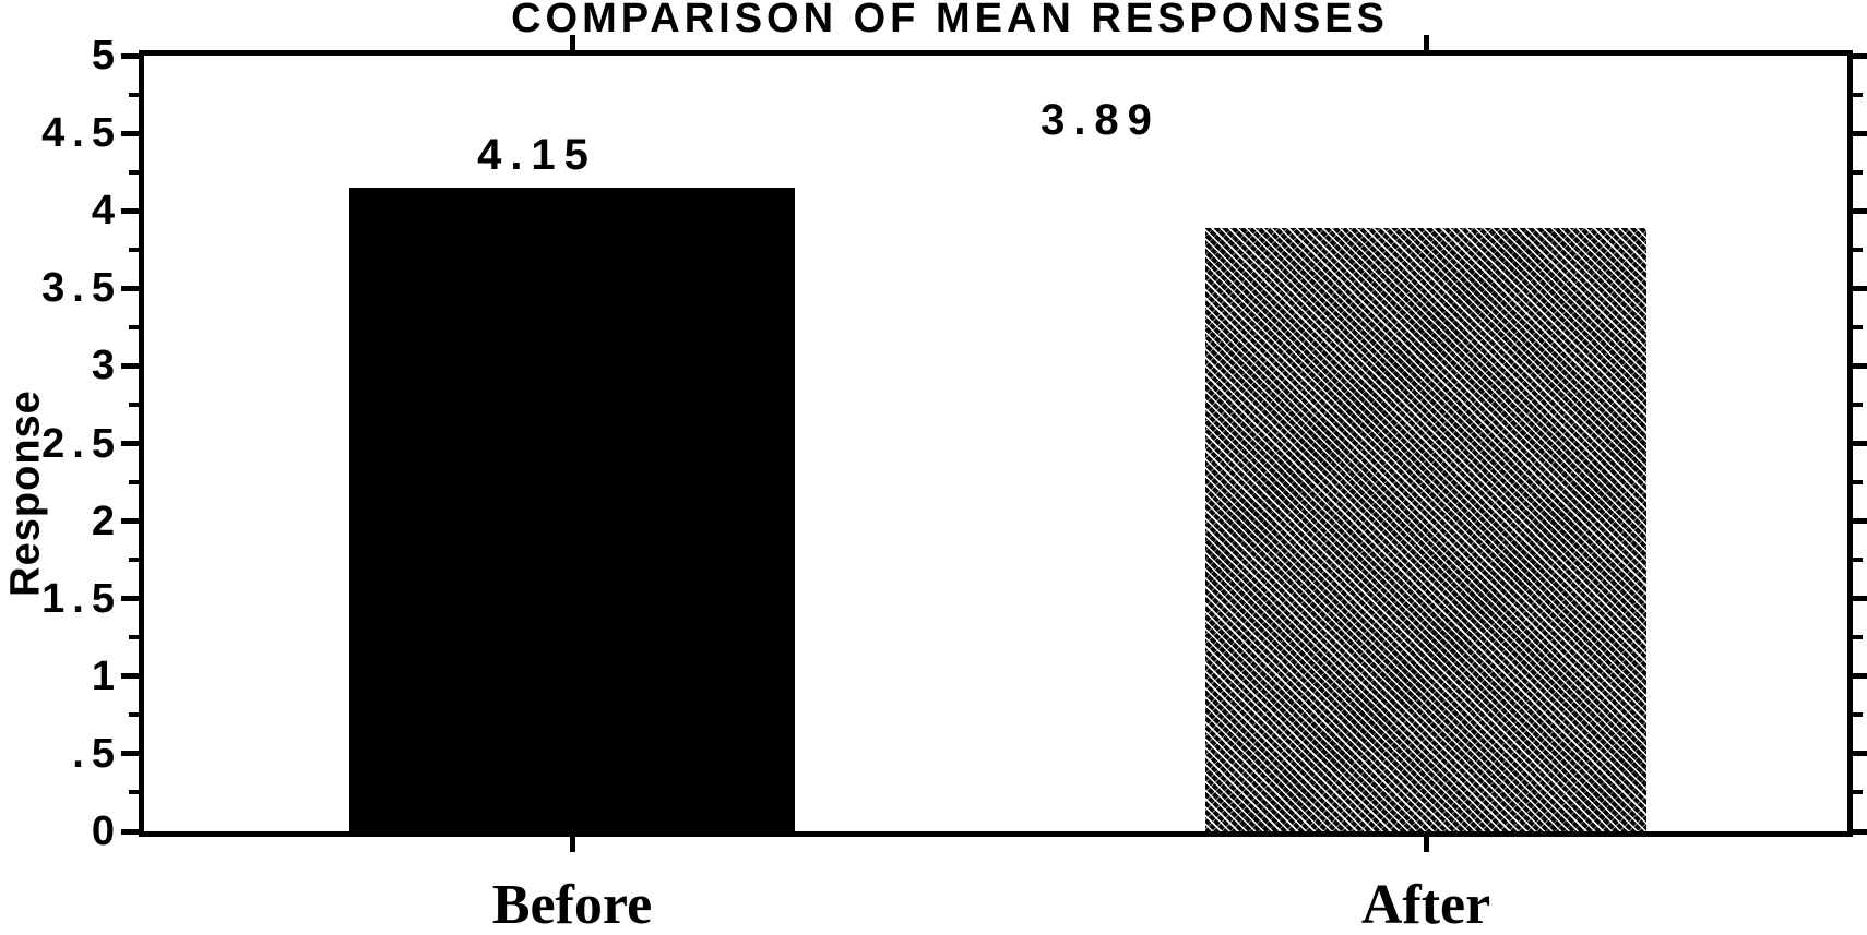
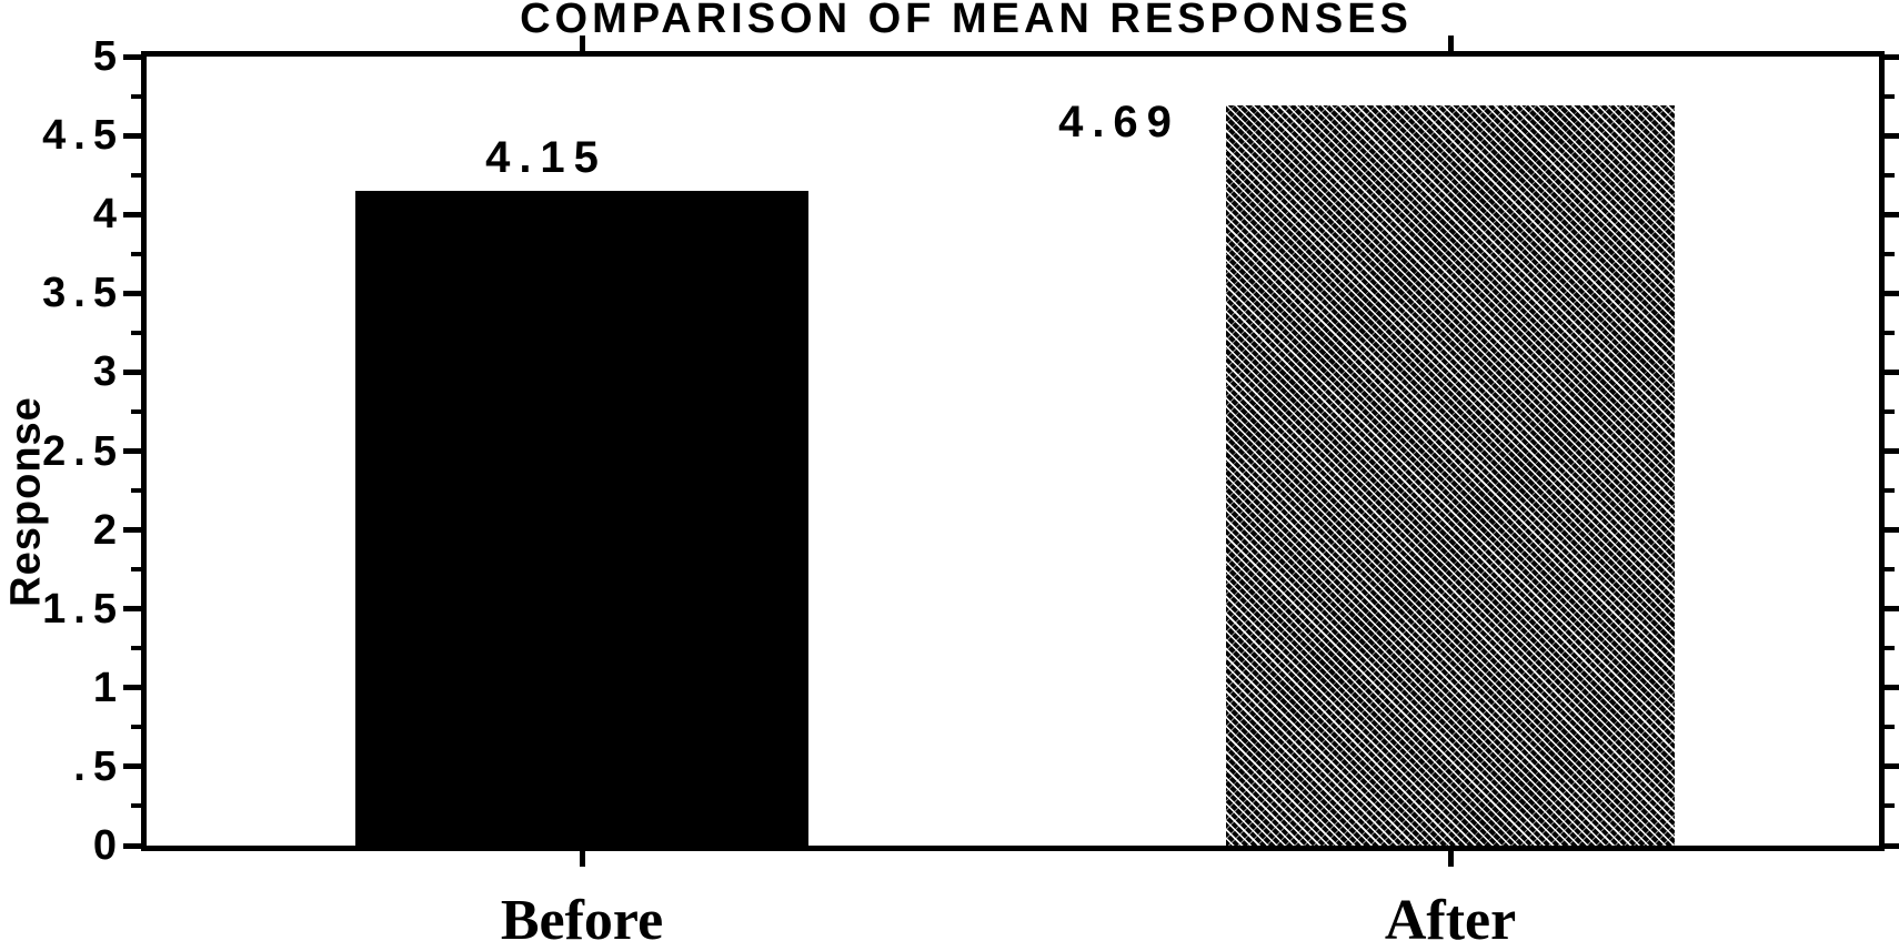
After: 3.89 -> 4.69
